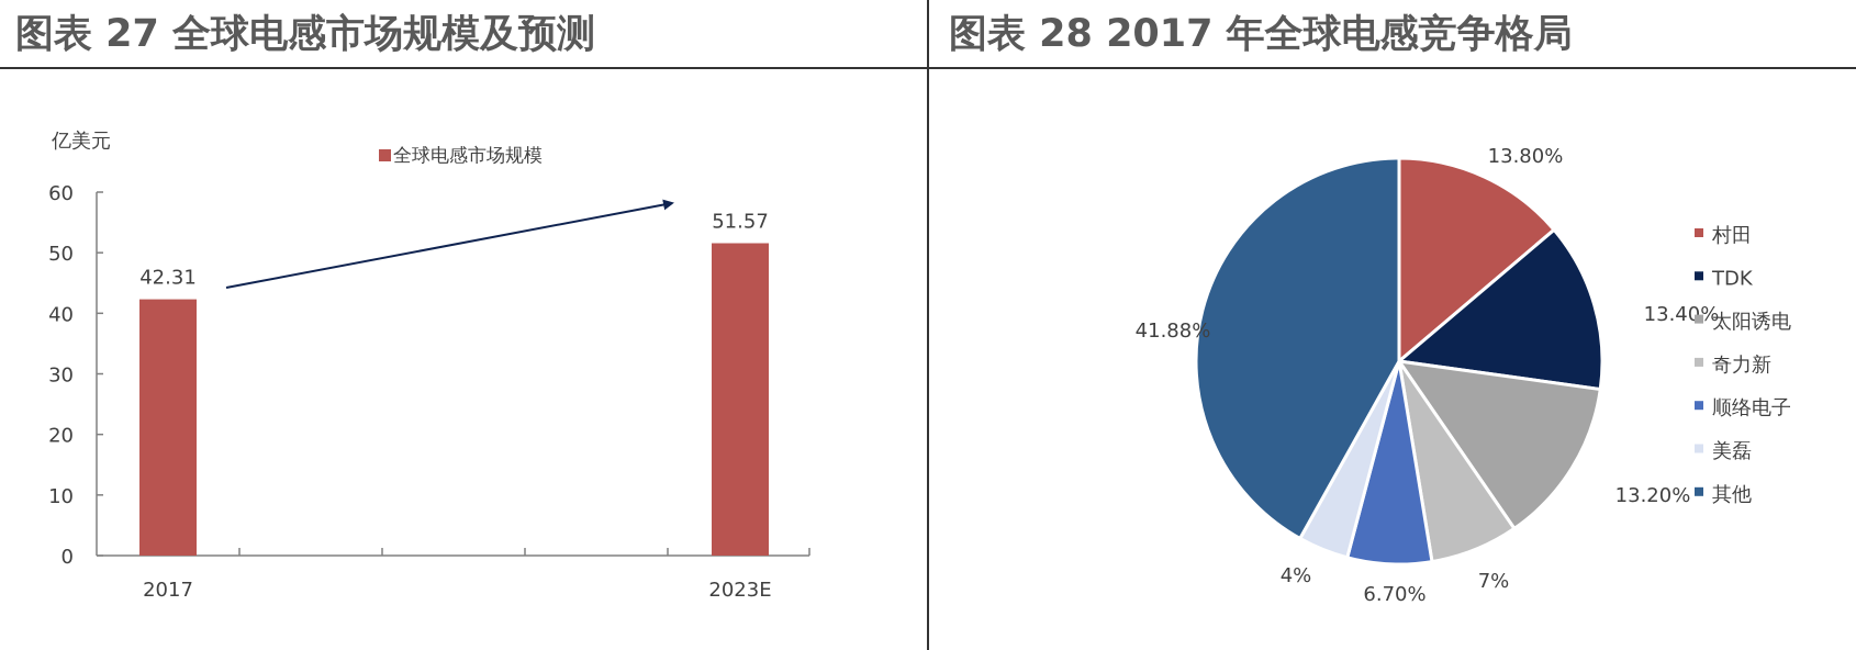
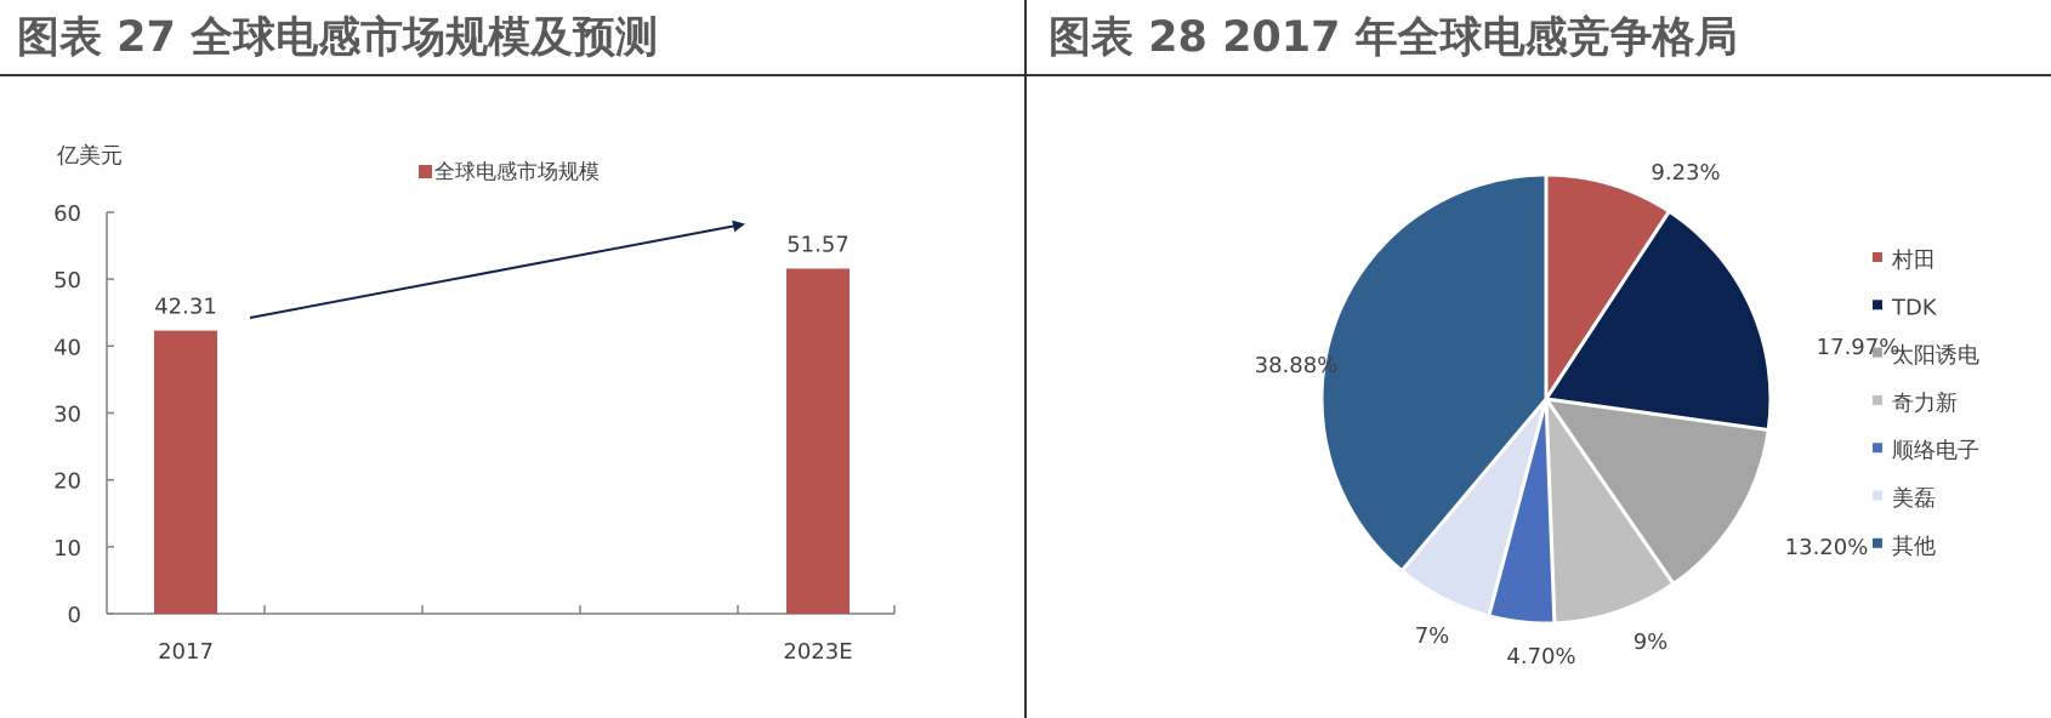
图表 28 2017 年全球电感竞争格局/村田: 13.80% -> 9.23%
图表 28 2017 年全球电感竞争格局/TDK: 13.40% -> 17.97%
图表 28 2017 年全球电感竞争格局/奇力新: 7% -> 9%
图表 28 2017 年全球电感竞争格局/顺络电子: 6.70% -> 4.70%
图表 28 2017 年全球电感竞争格局/美磊: 4% -> 7%
图表 28 2017 年全球电感竞争格局/其他: 41.88% -> 38.88%
